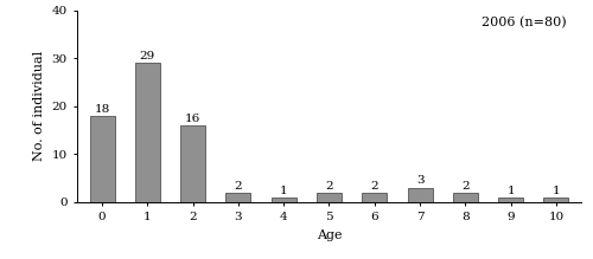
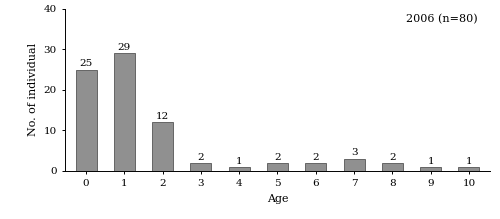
0: 18 -> 25
2: 16 -> 12
